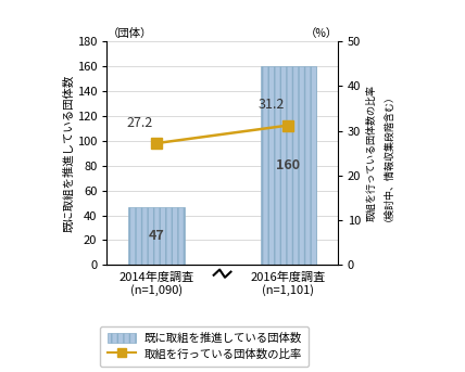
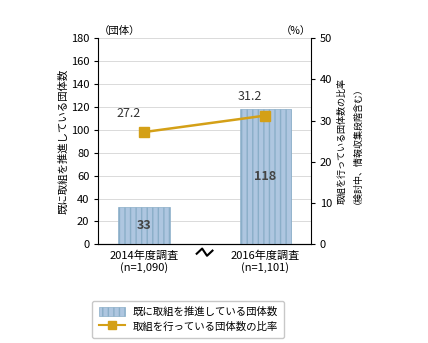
2014年度調査 (n=1,090): 47 -> 33
2016年度調査 (n=1,101): 160 -> 118
